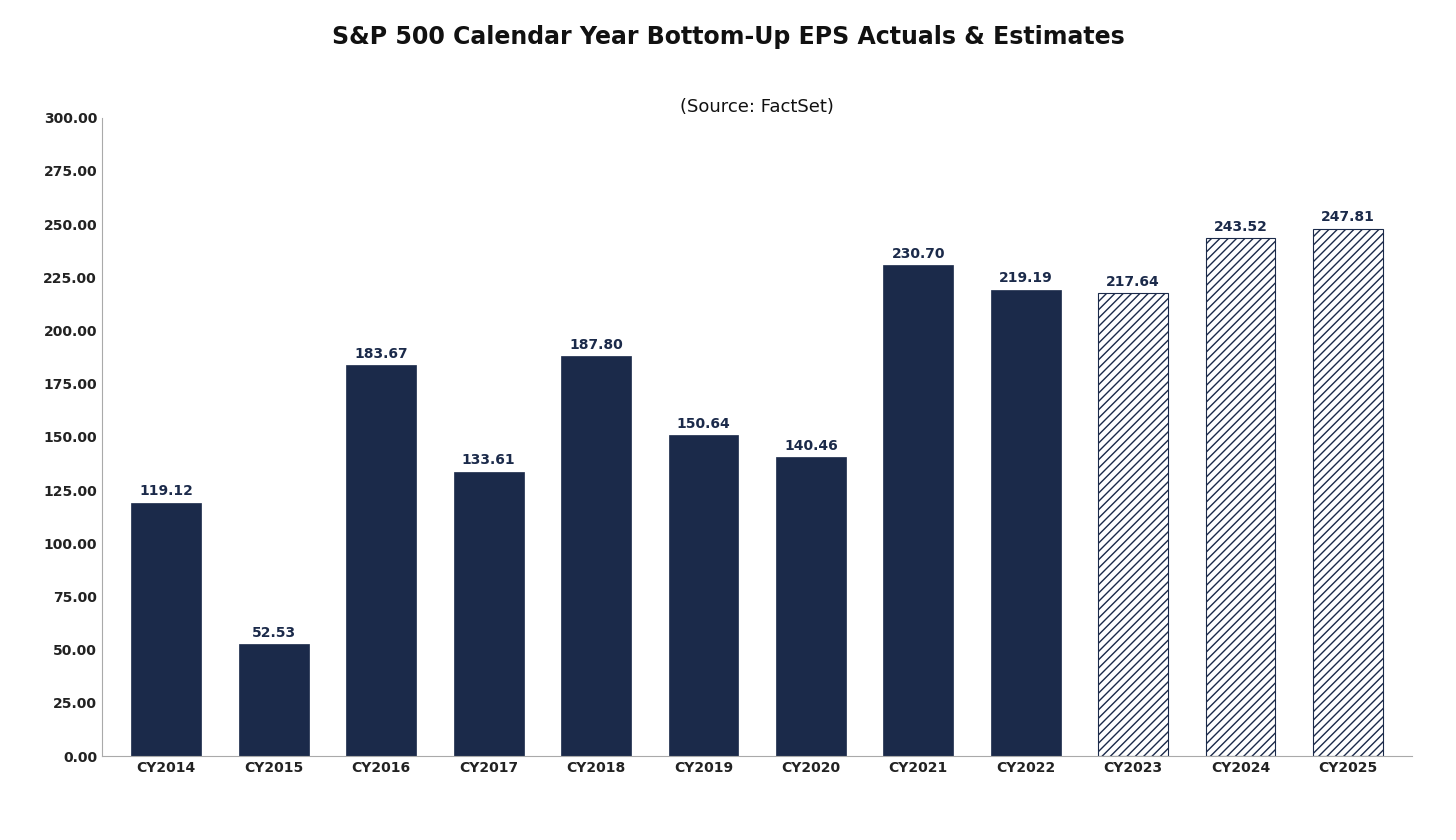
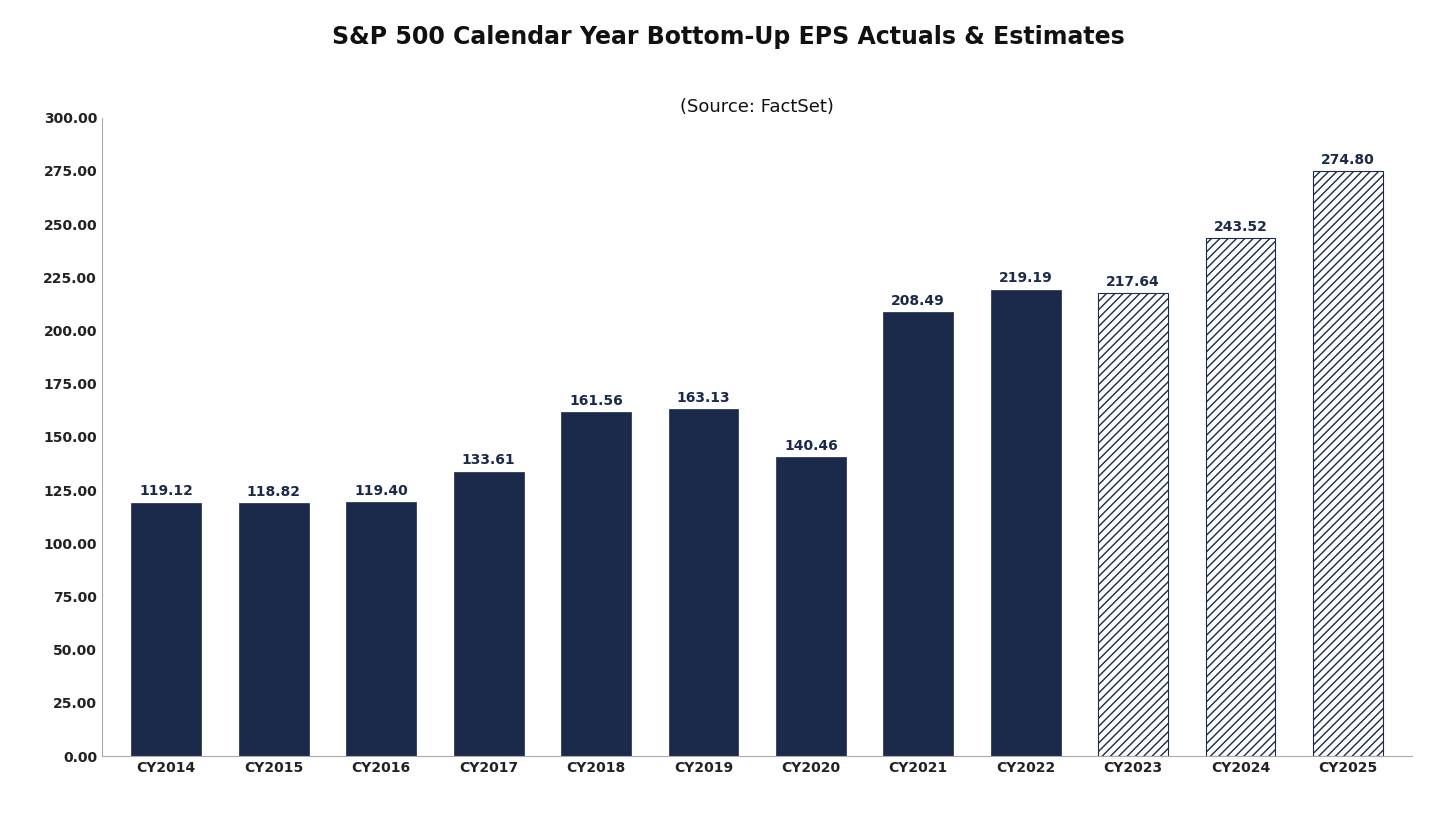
CY2015: 52.53 -> 118.82
CY2016: 183.67 -> 119.40
CY2018: 187.80 -> 161.56
CY2019: 150.64 -> 163.13
CY2021: 230.70 -> 208.49
CY2025: 247.81 -> 274.80
